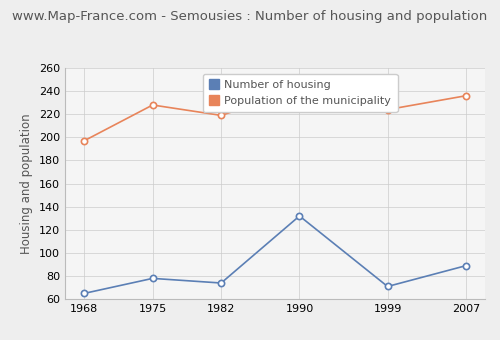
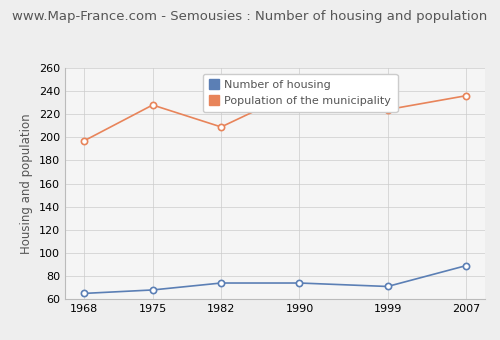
Number of housing/1975: 78 -> 68
Population of the municipality/1982: 219 -> 209
Number of housing/1990: 132 -> 74
